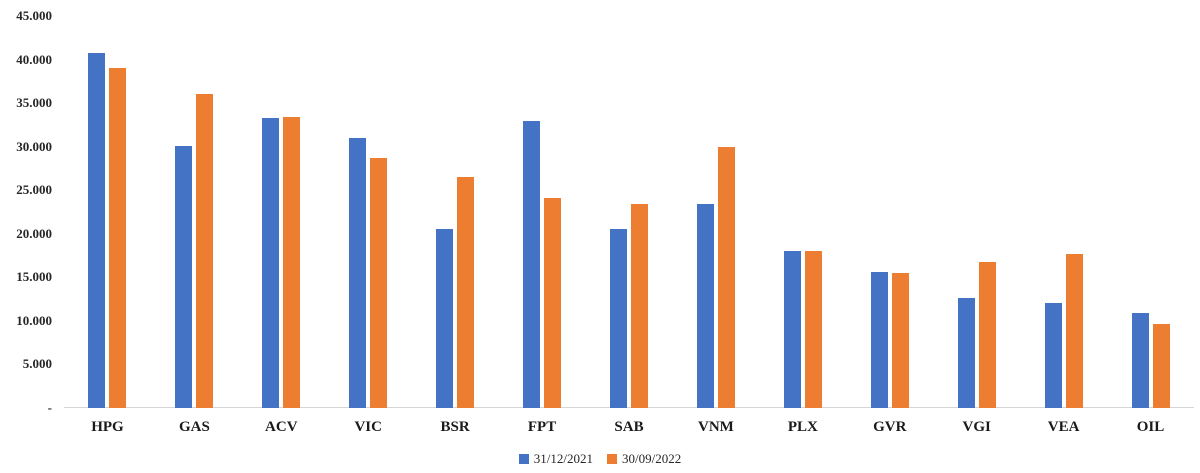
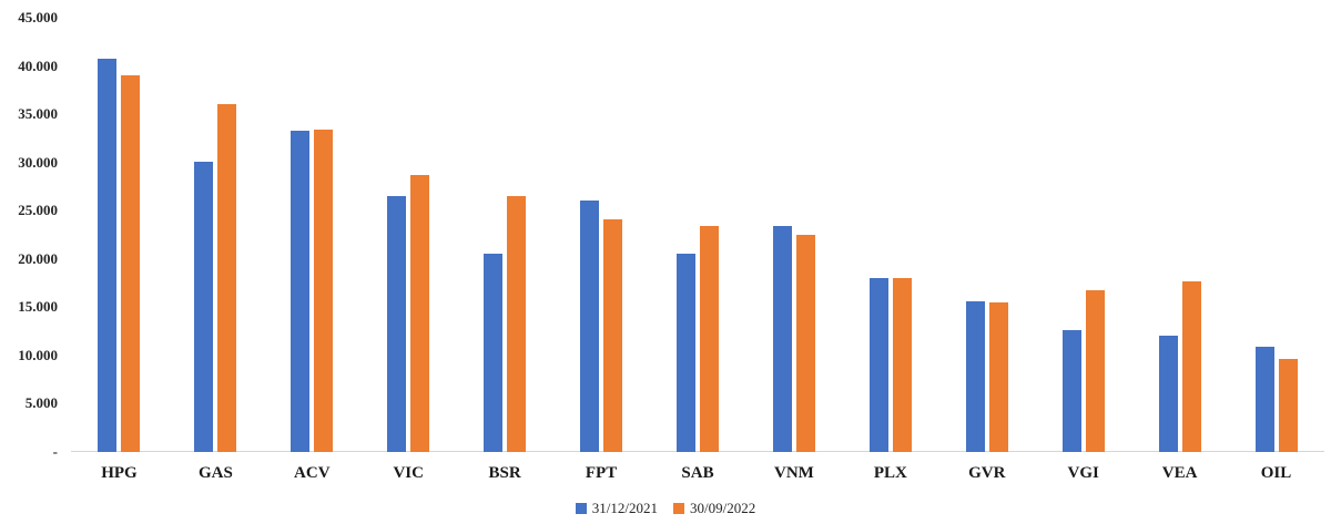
31/12/2021/VIC: 31000 -> 26000
31/12/2021/FPT: 33000 -> 26000
30/09/2022/VNM: 30000 -> 22000
